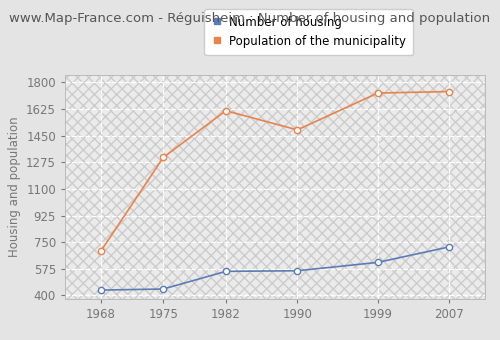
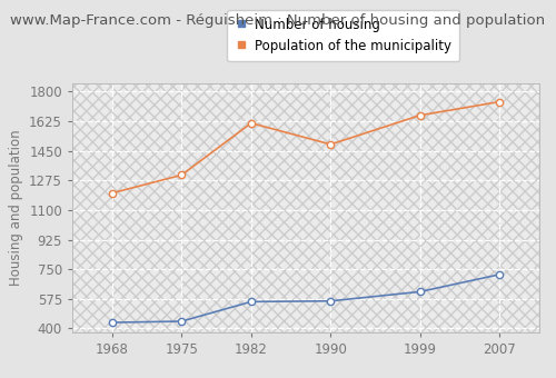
Population of the municipality/1968: 690 -> 1200
Population of the municipality/1999: 1730 -> 1660
